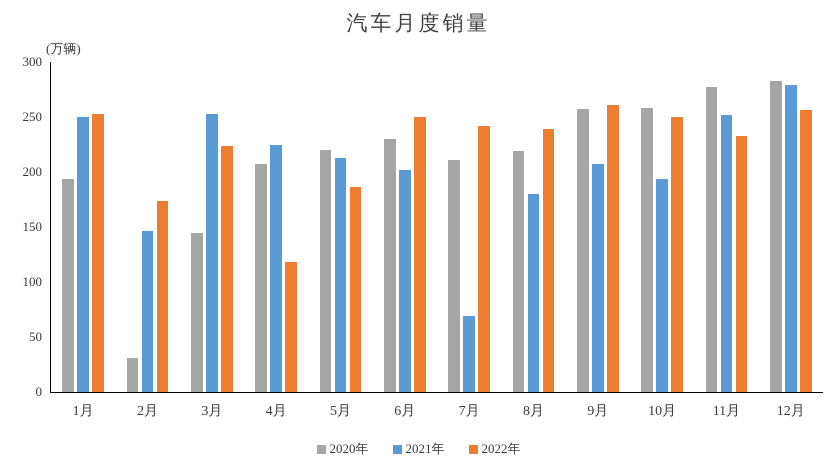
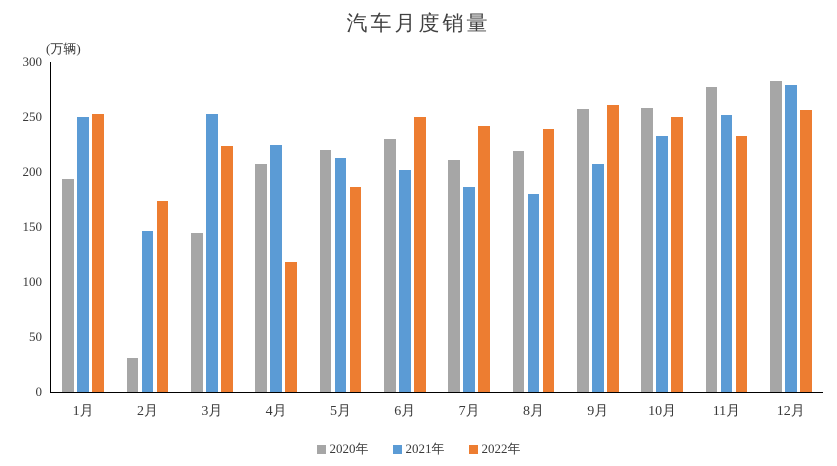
2021年/7月: 69 -> 186
2021年/10月: 194 -> 233
